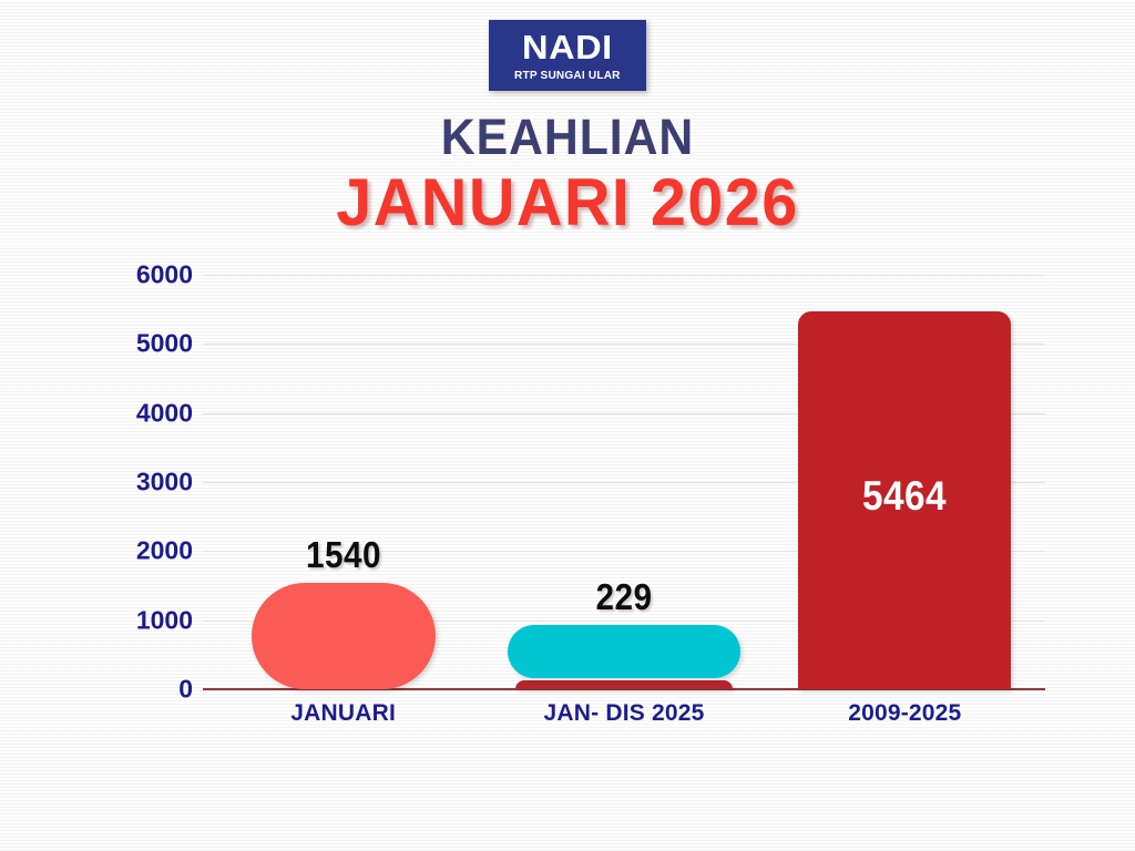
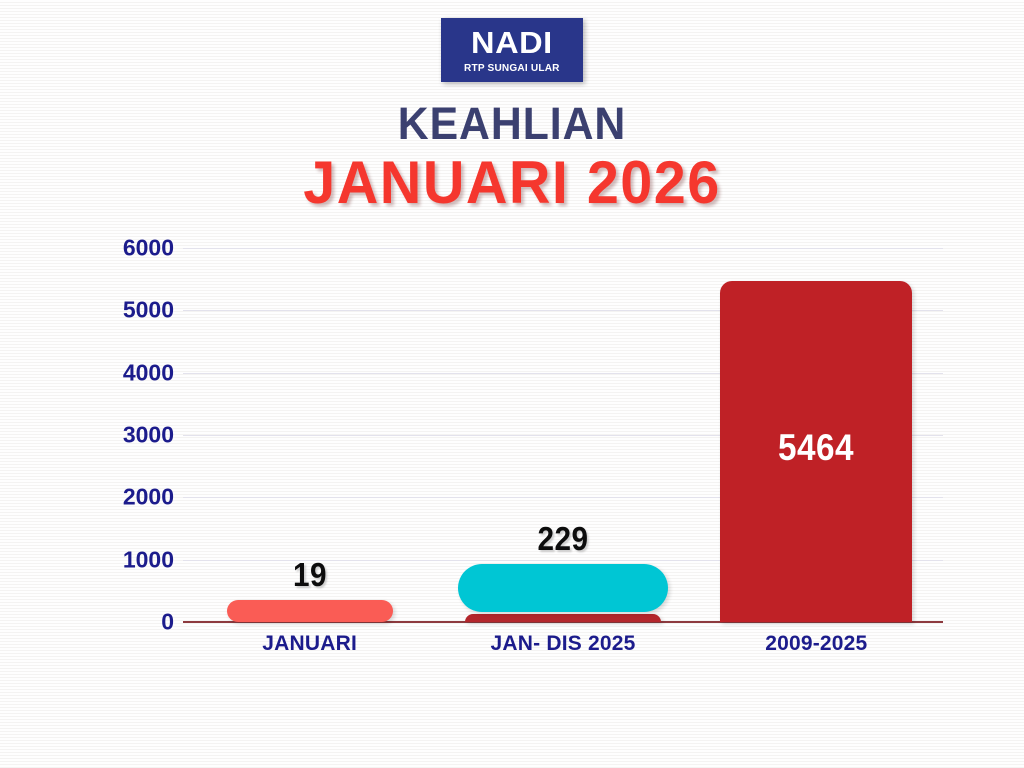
JANUARI: 1540 -> 19
